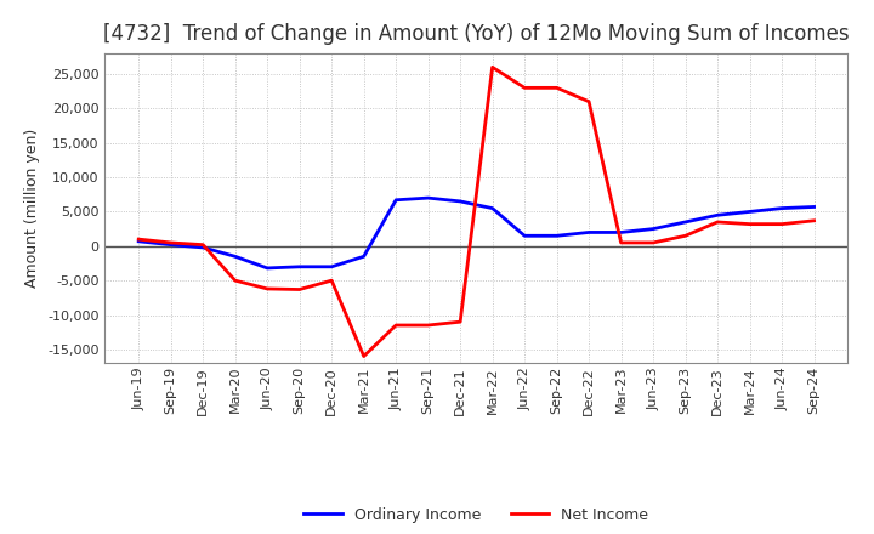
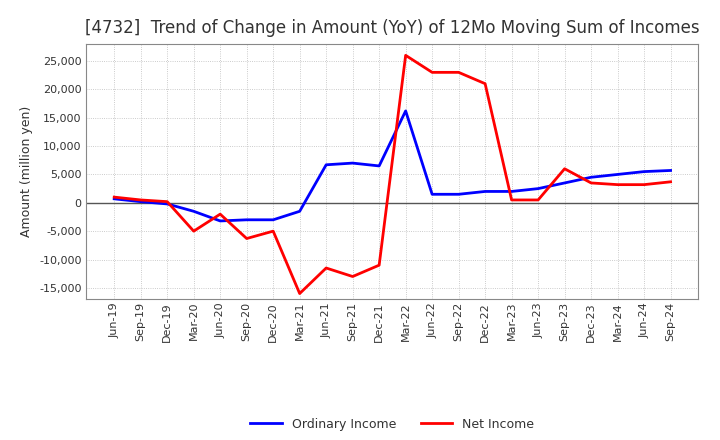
Net Income/Jun-20: -6,200 -> -2,000
Net Income/Sep-21: -11,500 -> -13,000
Ordinary Income/Mar-22: 5,500 -> 16,200
Net Income/Sep-23: 1,500 -> 6,000
